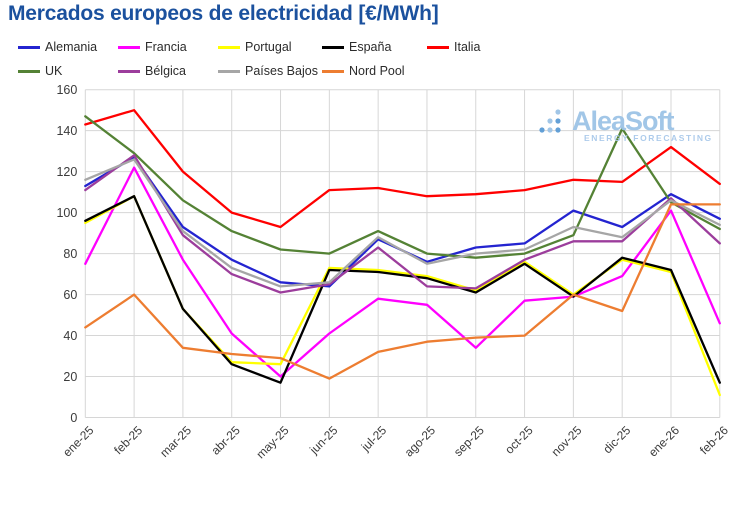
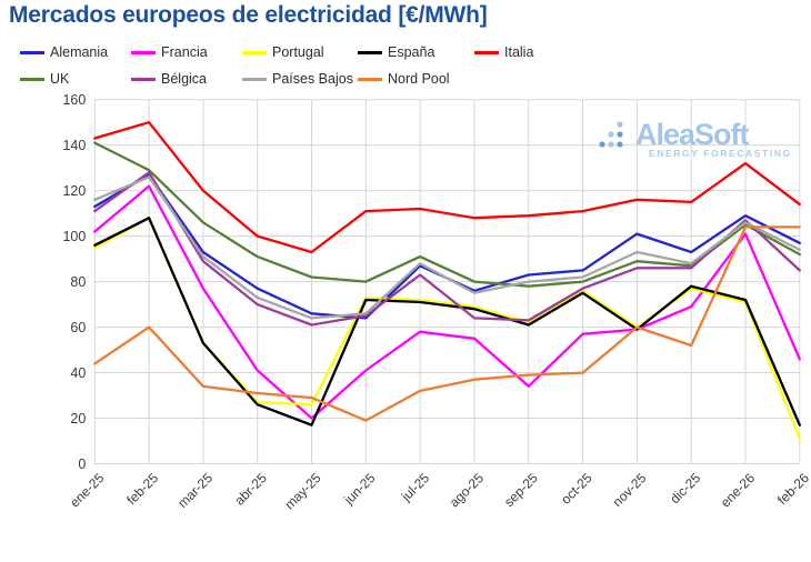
Francia/ene-25: 75 -> 102
UK/ene-25: 147 -> 141
UK/dic-25: 141 -> 87
